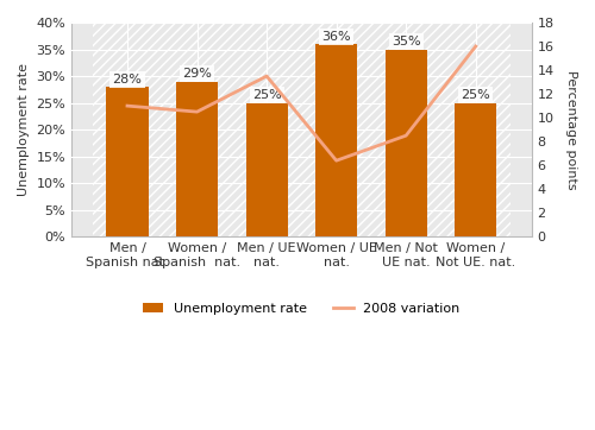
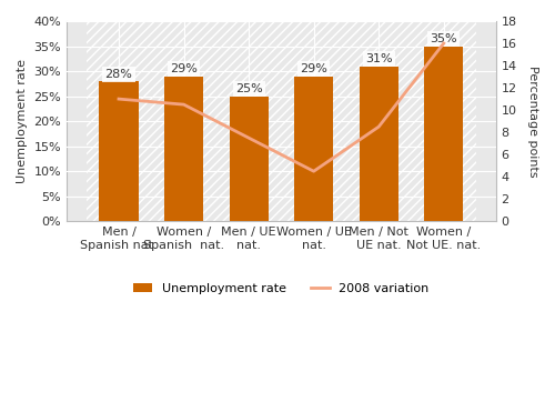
2008 variation/Men / UE nat.: 13.5 -> 7.5
Unemployment rate/Women / UE nat.: 36% -> 29%
2008 variation/Women / UE nat.: 6.4 -> 4.5
Unemployment rate/Men / Not UE nat.: 35% -> 31%
Unemployment rate/Women / Not UE. nat.: 25% -> 35%
